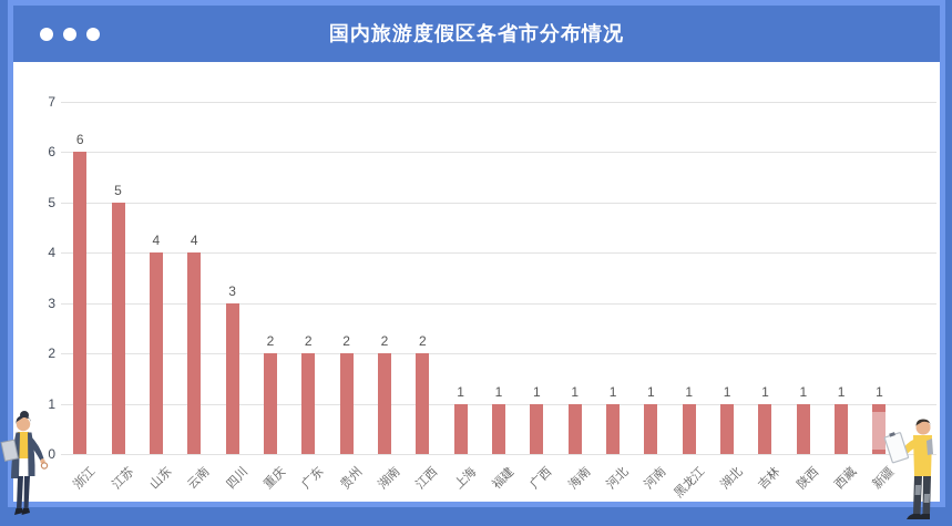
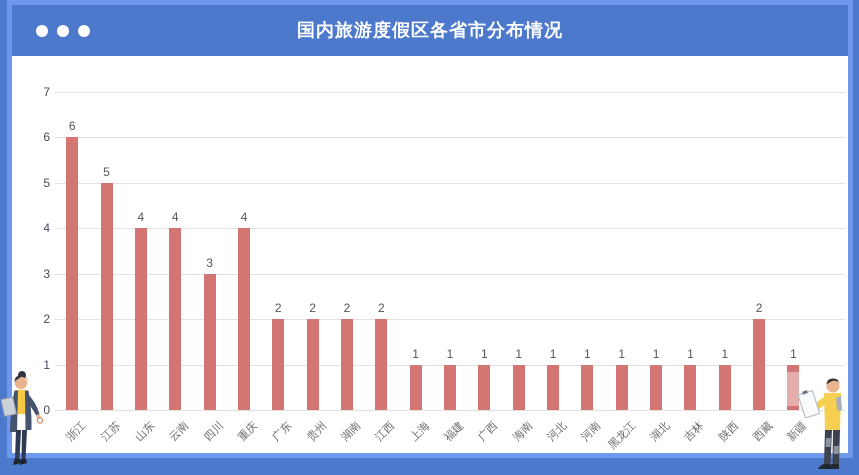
重庆: 2 -> 4
西藏: 1 -> 2
